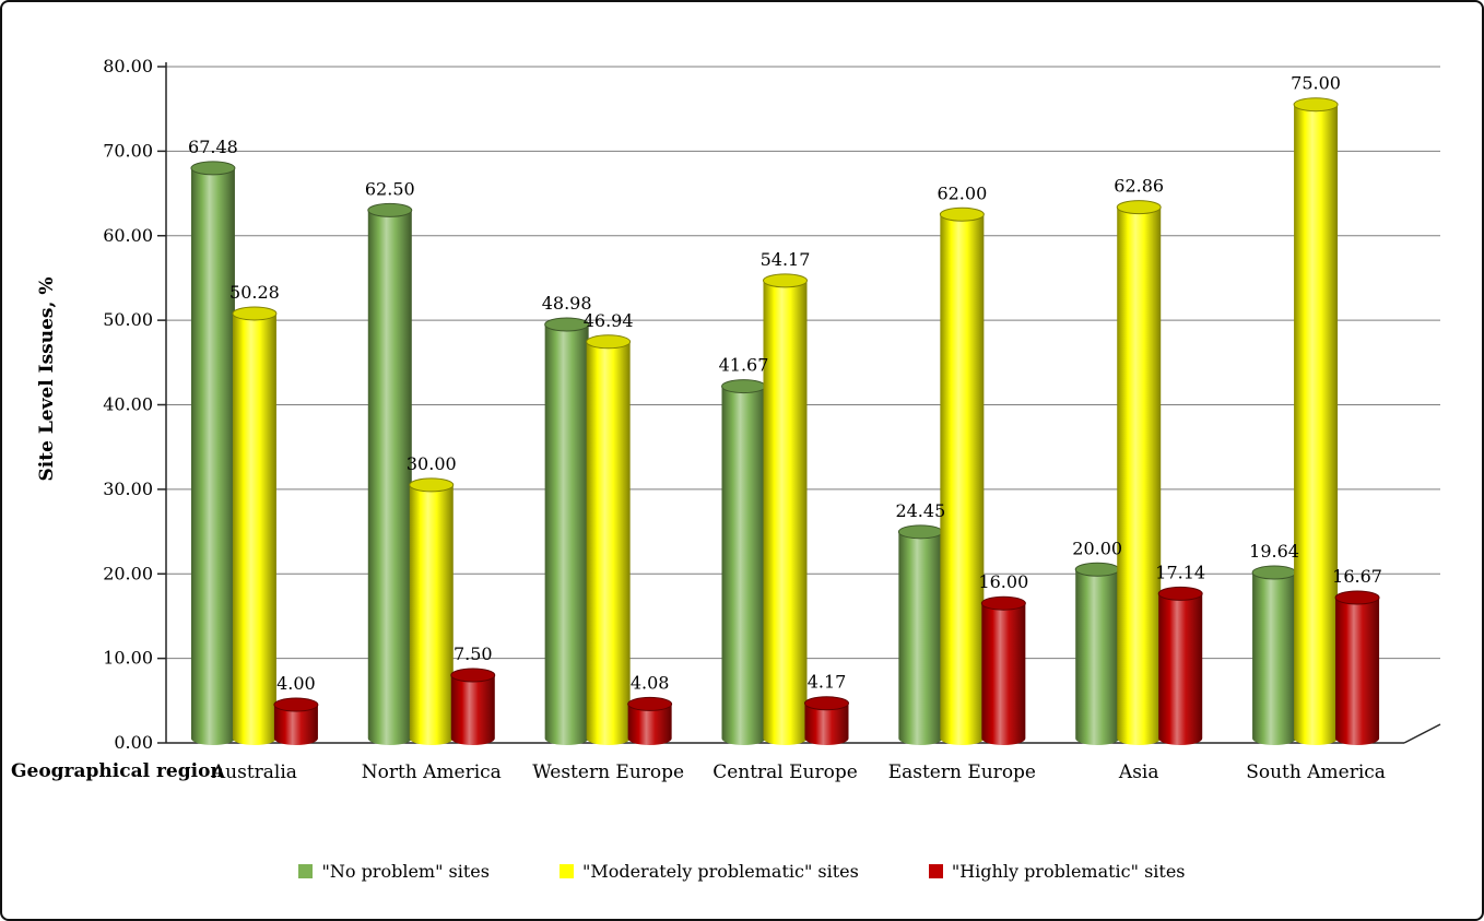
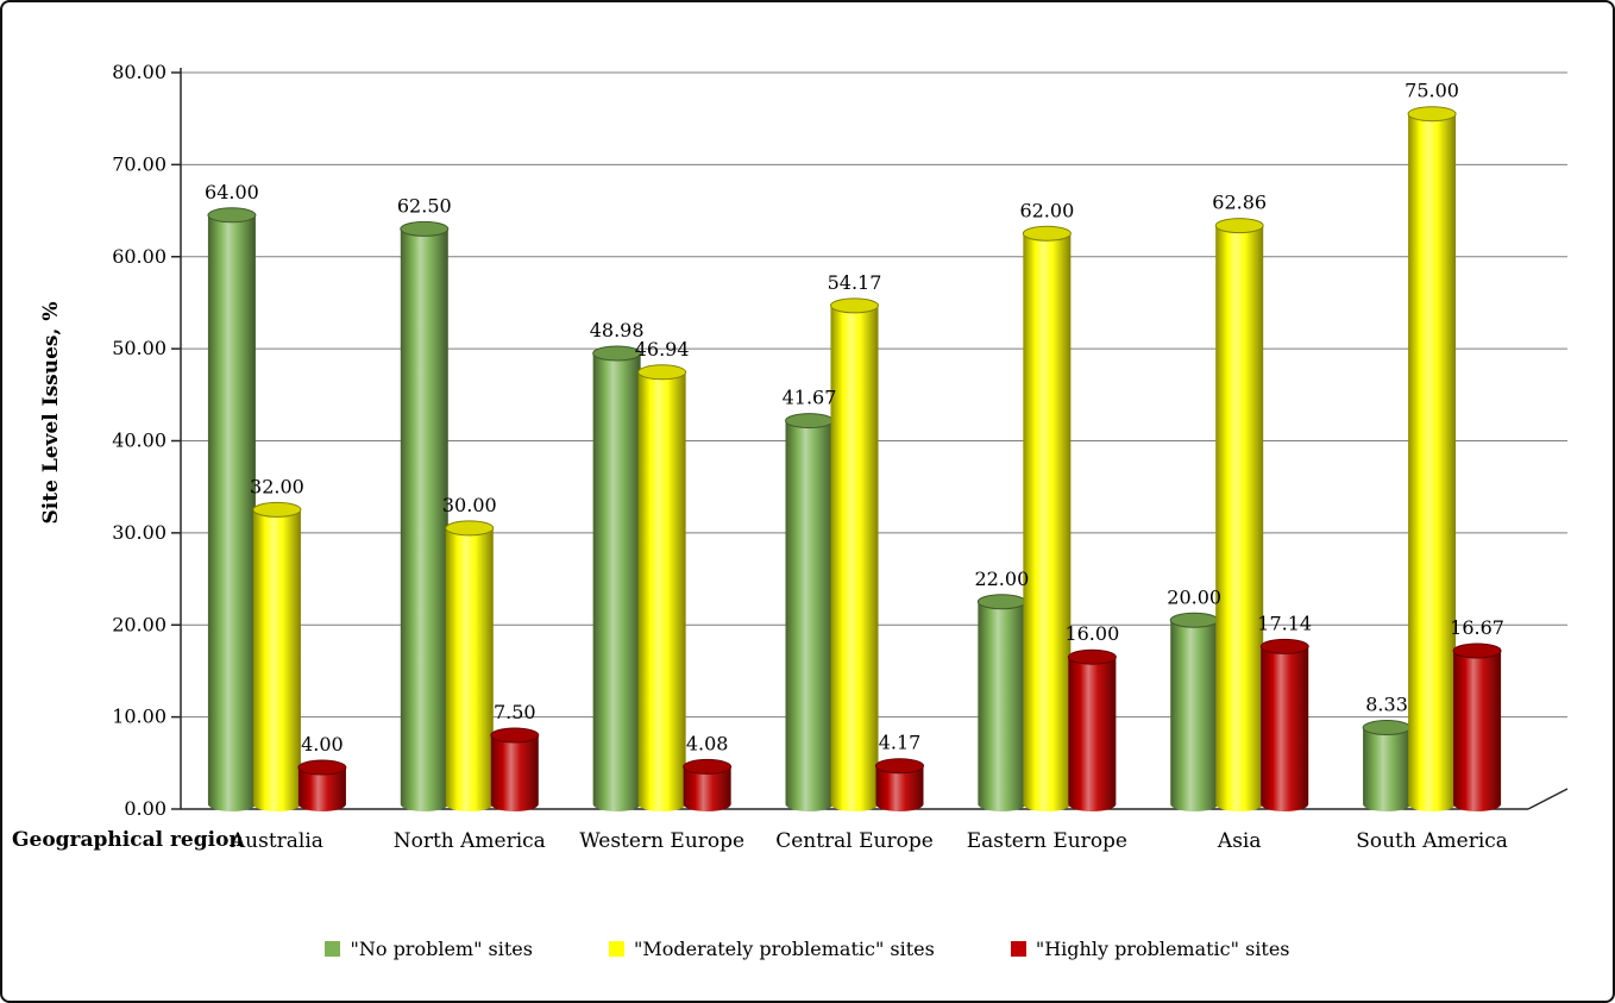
"No problem" sites/Australia: 67.48 -> 64.00
"Moderately problematic" sites/Australia: 50.28 -> 32.00
"No problem" sites/Eastern Europe: 24.45 -> 22.00
"No problem" sites/South America: 19.64 -> 8.33
